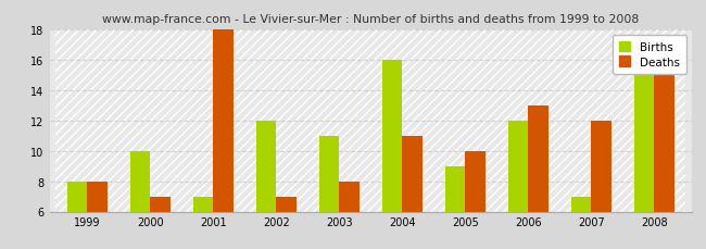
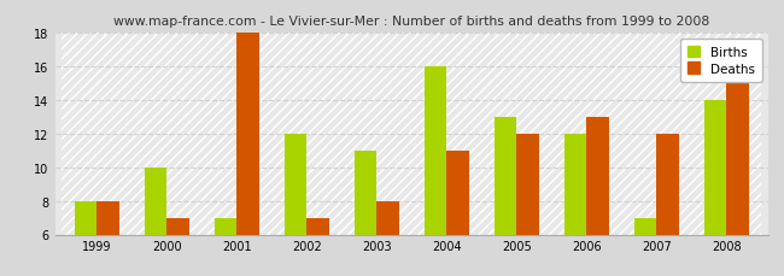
Births/2005: 9 -> 13
Deaths/2005: 10 -> 12
Births/2008: 15 -> 14
